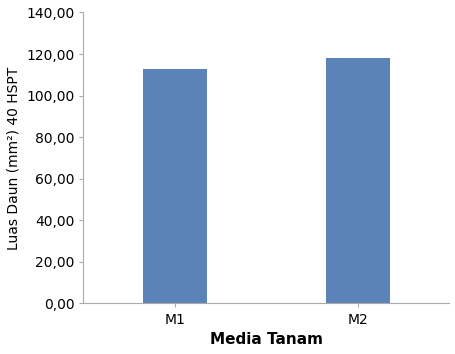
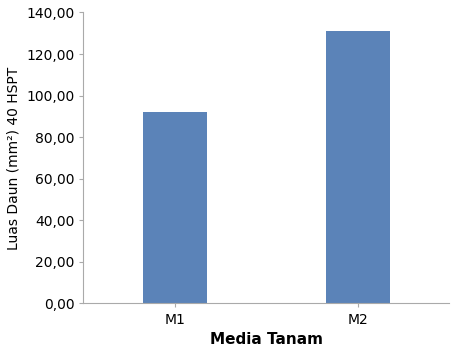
M1: 113 -> 92
M2: 118 -> 131
